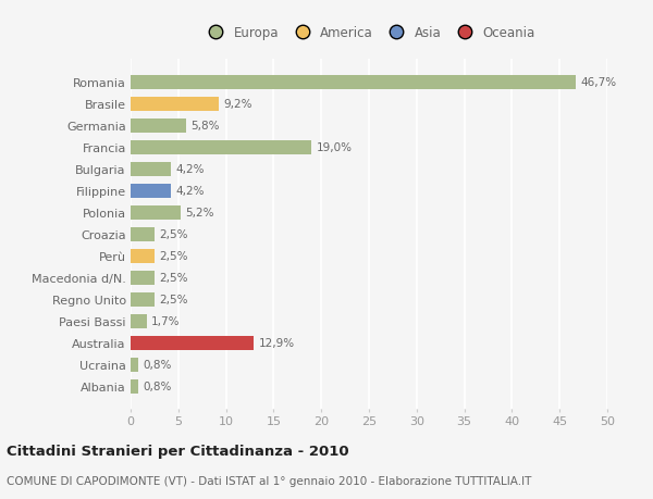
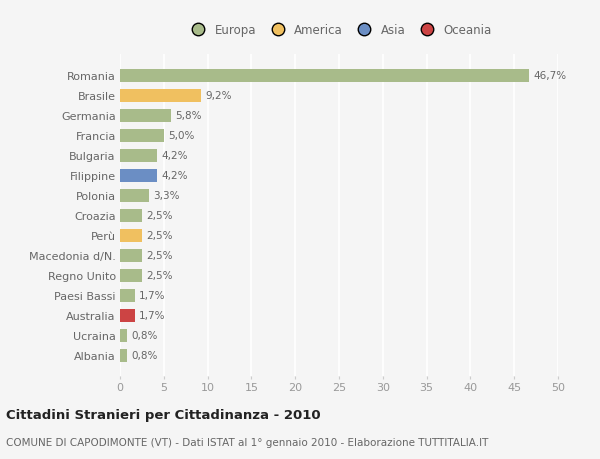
Francia: 19,0% -> 5,0%
Polonia: 5,2% -> 3,3%
Australia: 12,9% -> 1,7%
